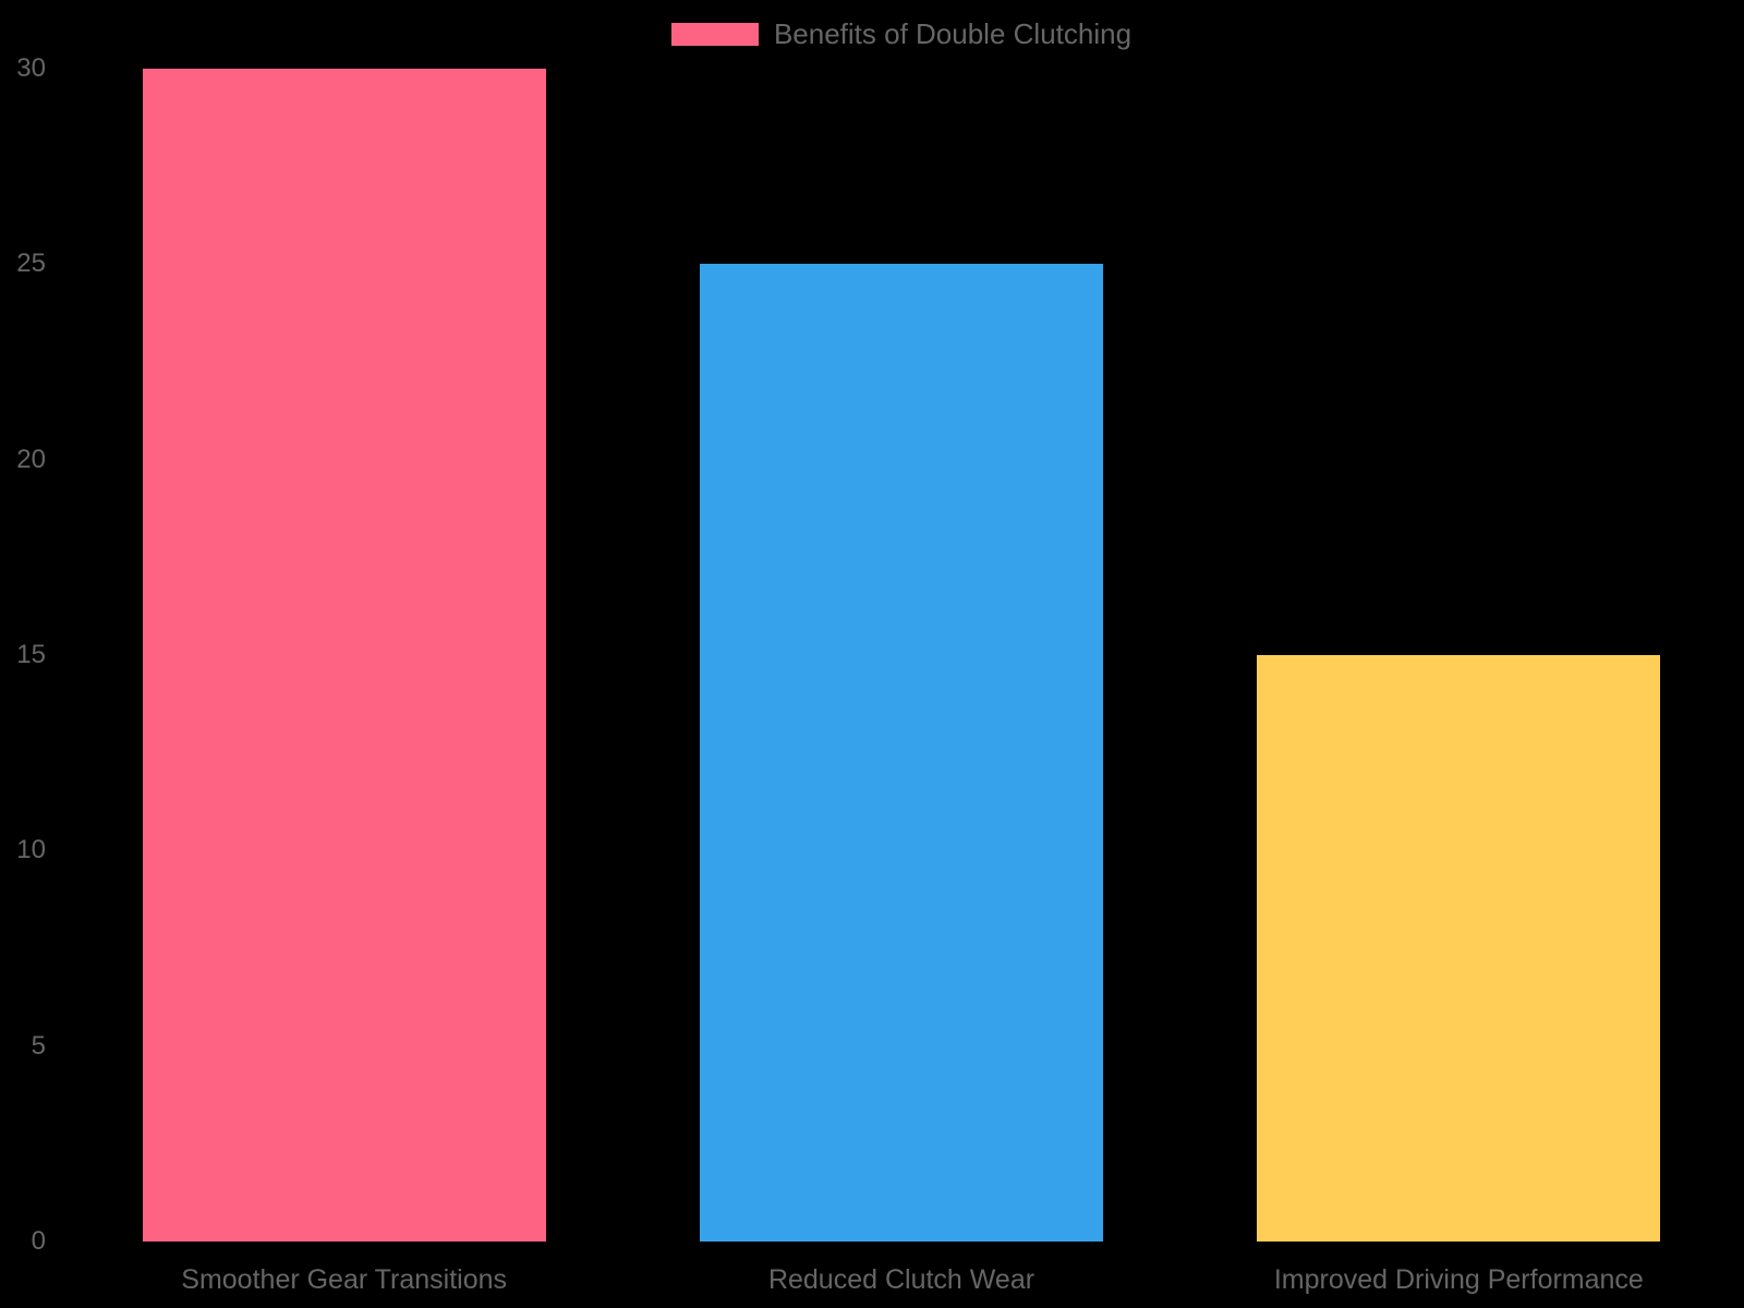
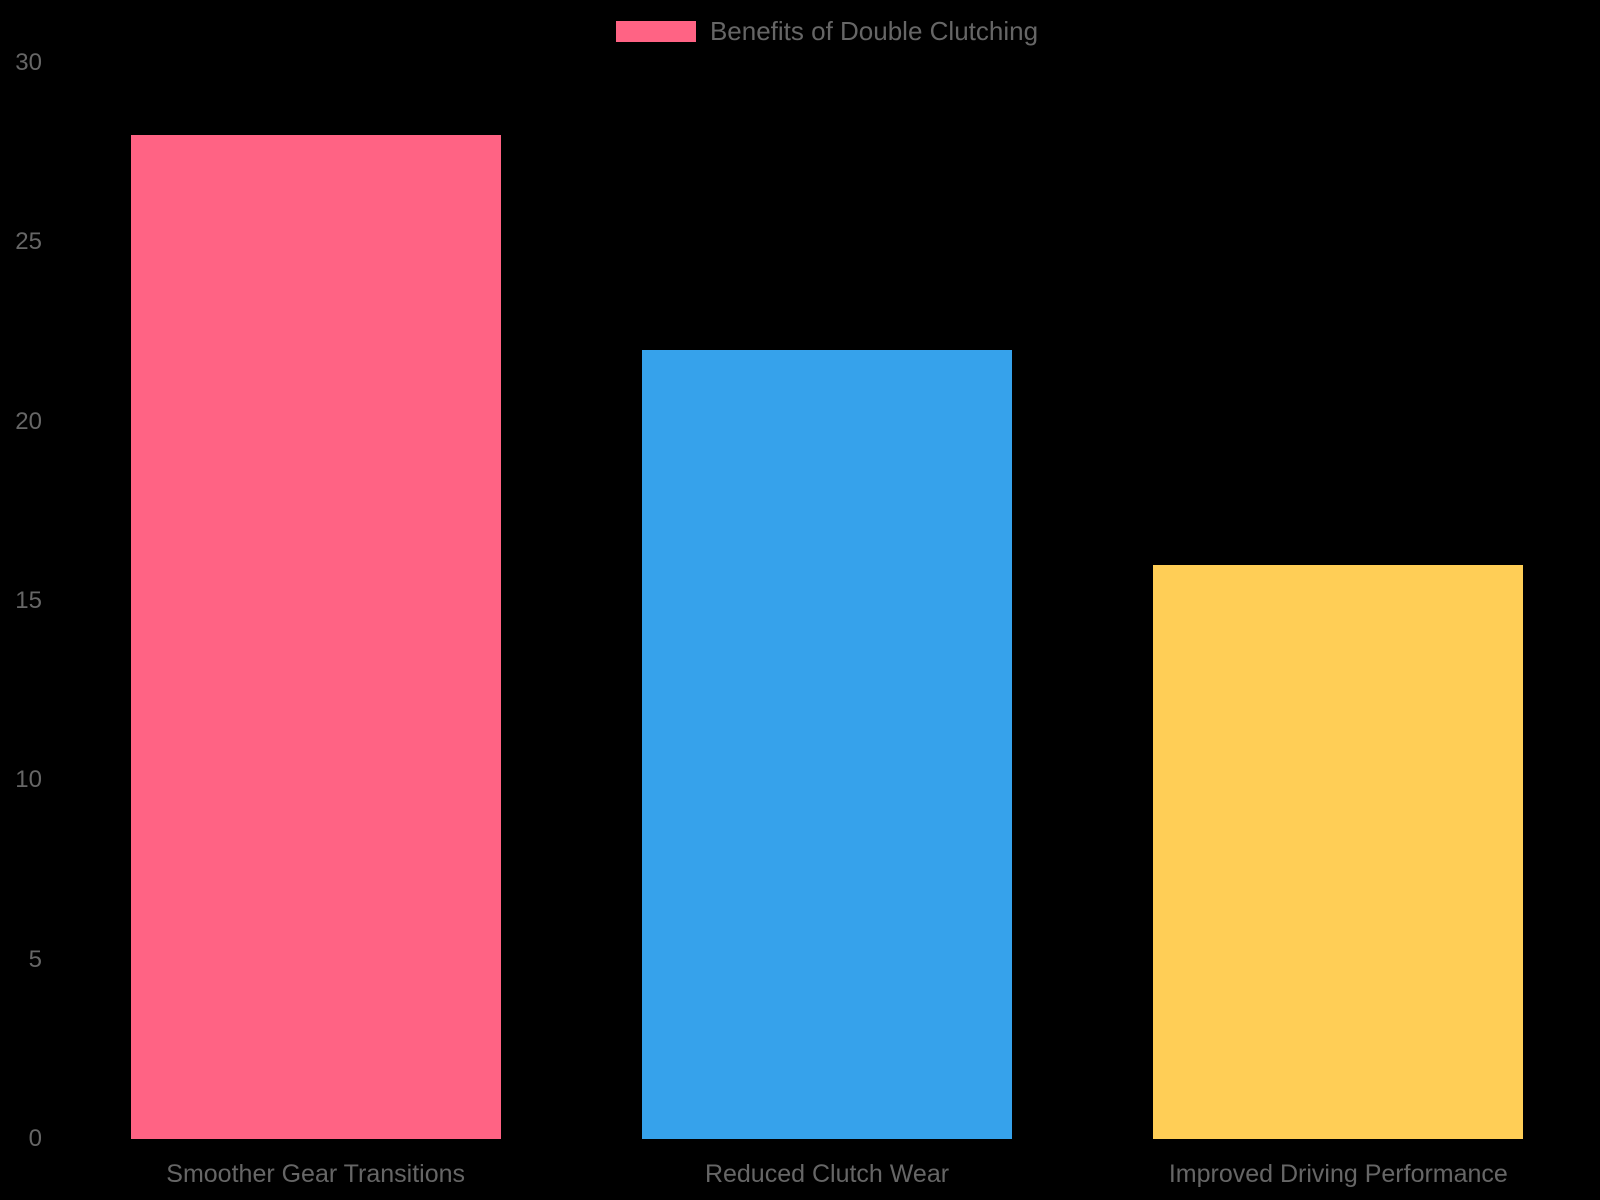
Smoother Gear Transitions: 30 -> 28
Reduced Clutch Wear: 25 -> 22
Improved Driving Performance: 15 -> 16
